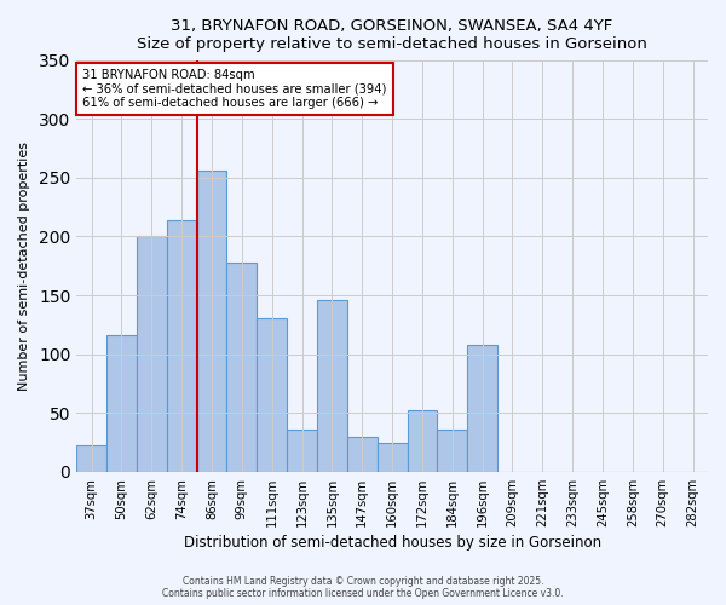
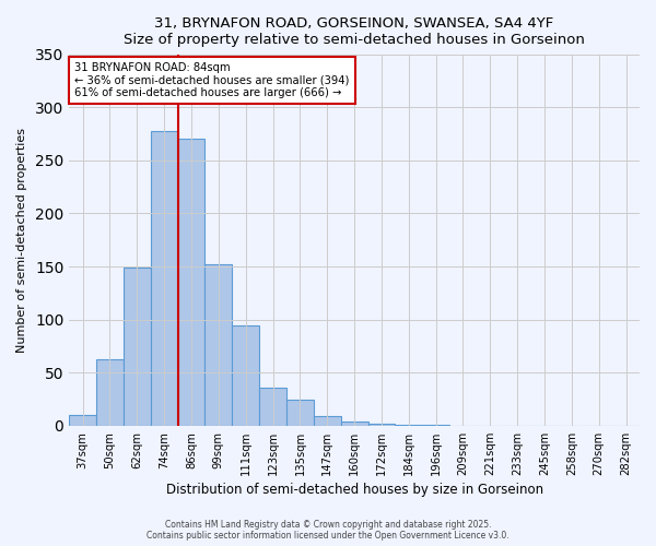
37sqm: 22 -> 10
50sqm: 116 -> 63
62sqm: 200 -> 149
74sqm: 214 -> 278
86sqm: 256 -> 270
99sqm: 178 -> 152
111sqm: 130 -> 95
135sqm: 146 -> 24
147sqm: 30 -> 9
160sqm: 24 -> 4
172sqm: 52 -> 2
184sqm: 36 -> 1
196sqm: 108 -> 1
